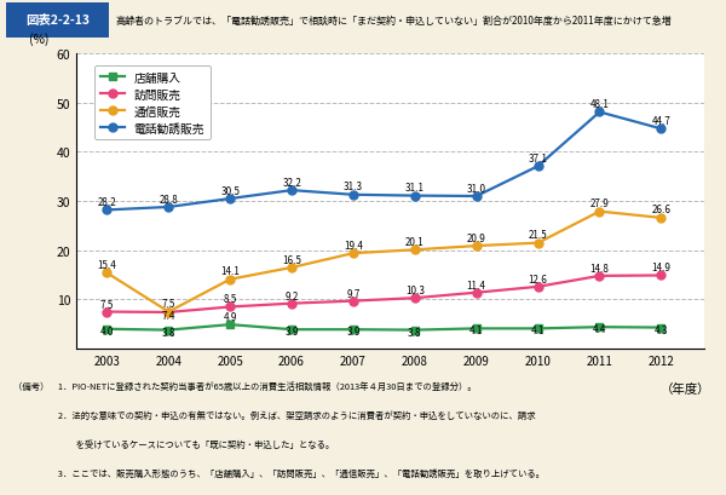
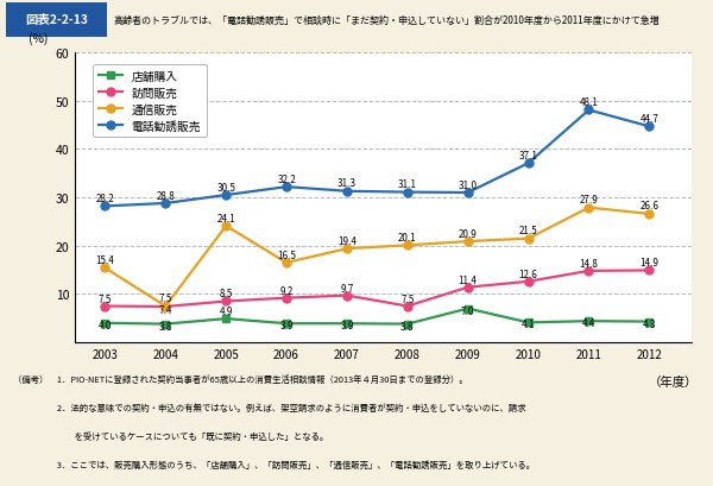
通信販売/2005: 14.1 -> 24.1
訪問販売/2008: 10.3 -> 7.5
店舗購入/2009: 4.1 -> 7.0
